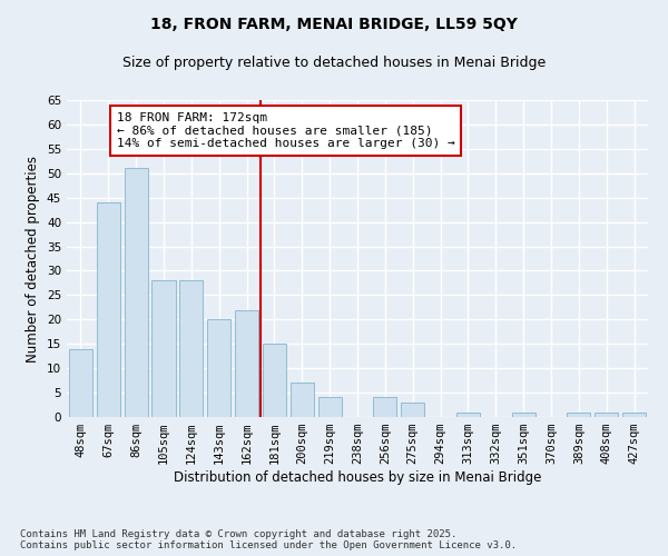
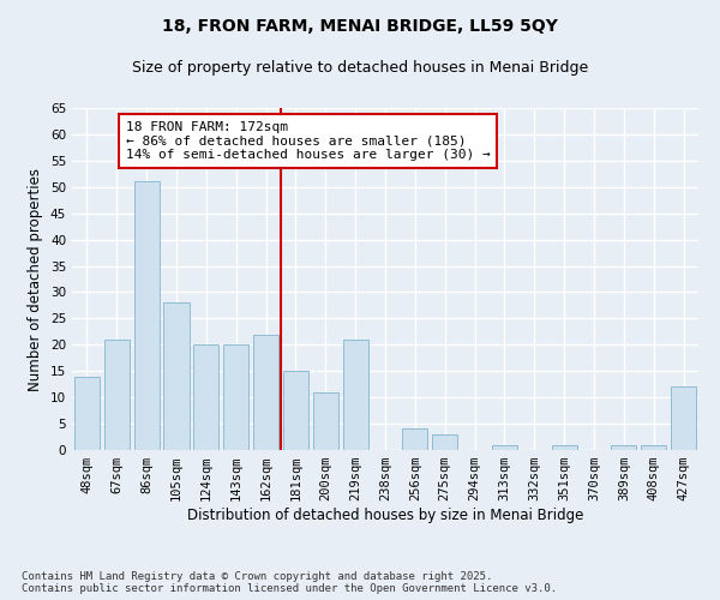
67sqm: 44 -> 21
124sqm: 28 -> 20
200sqm: 7 -> 11
219sqm: 4 -> 21
427sqm: 1 -> 12
